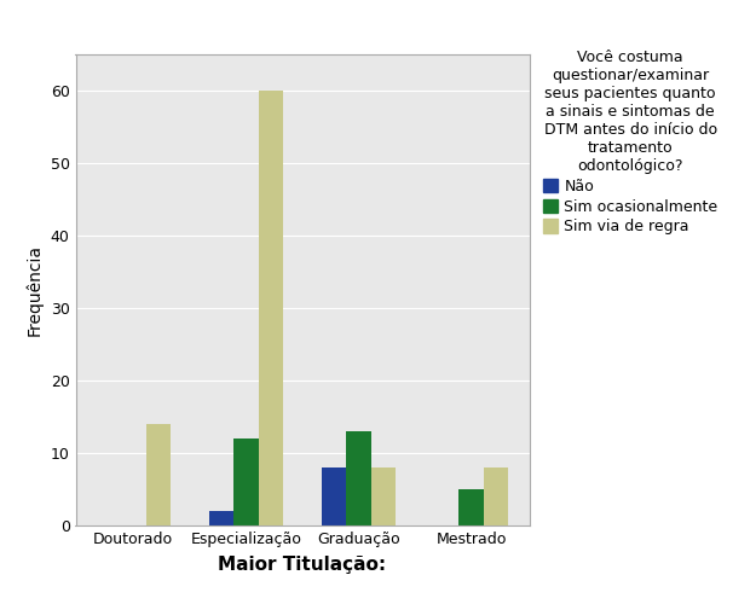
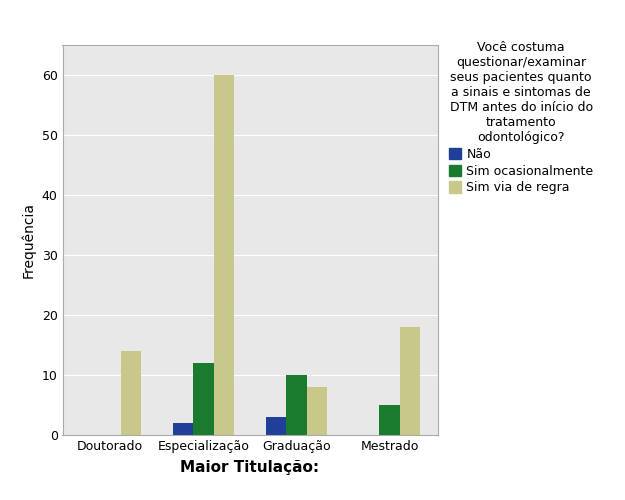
Não/Graduação: 8 -> 3
Sim ocasionalmente/Graduação: 13 -> 10
Sim via de regra/Mestrado: 8 -> 18
